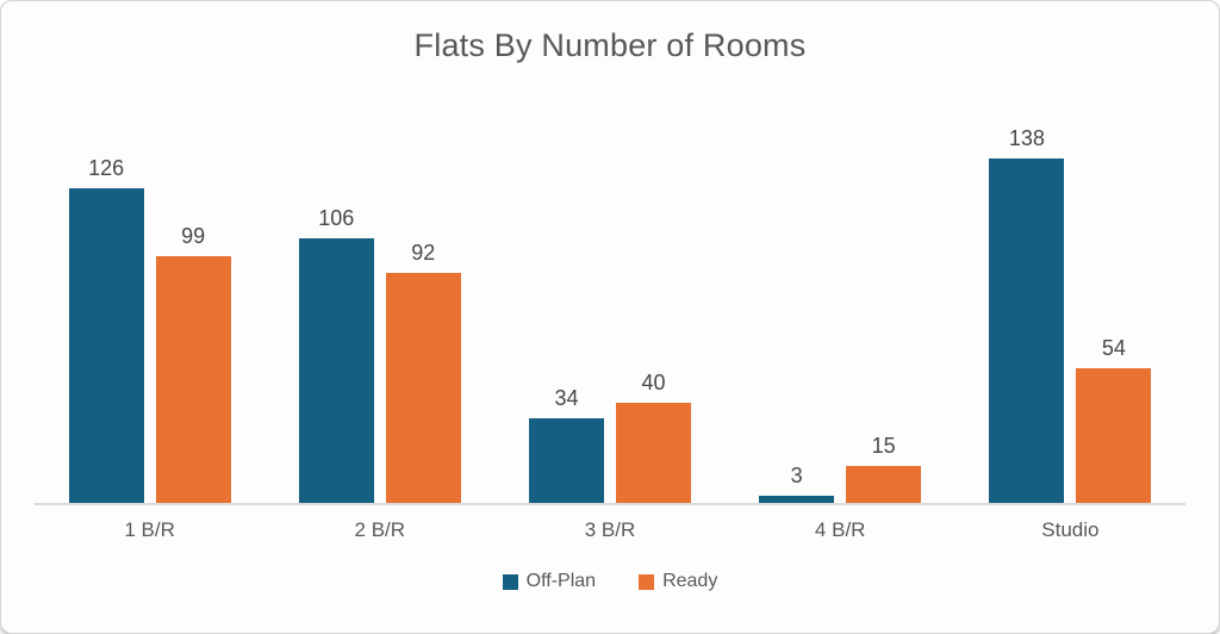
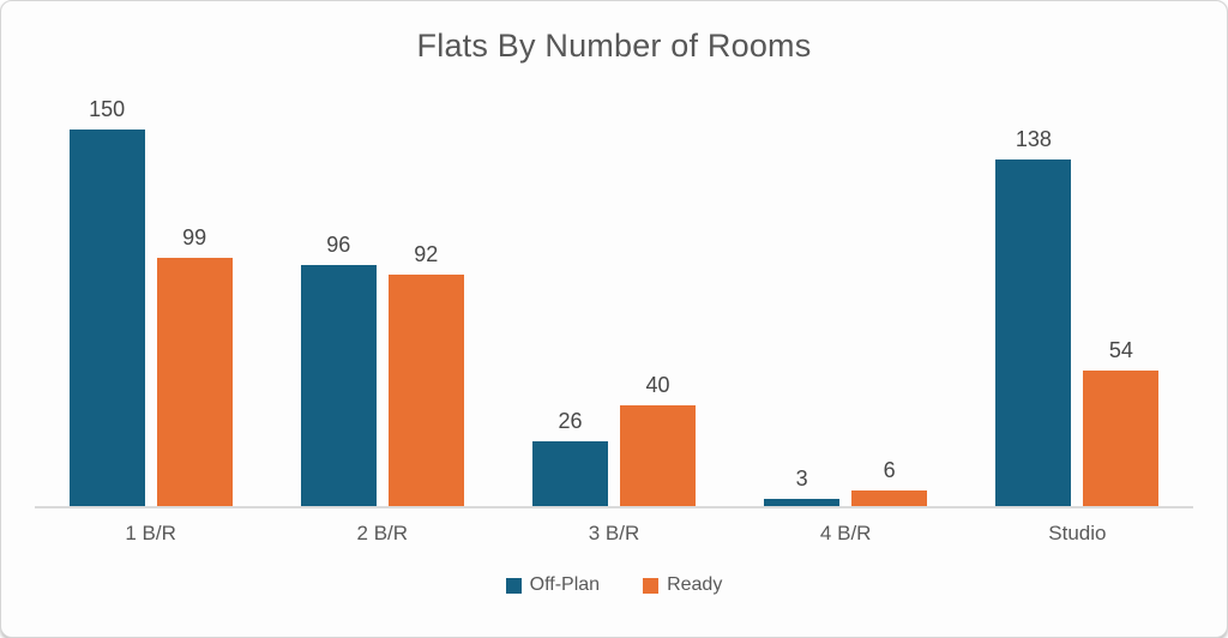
Off-Plan/1 B/R: 126 -> 150
Off-Plan/2 B/R: 106 -> 96
Off-Plan/3 B/R: 34 -> 26
Ready/4 B/R: 15 -> 6
